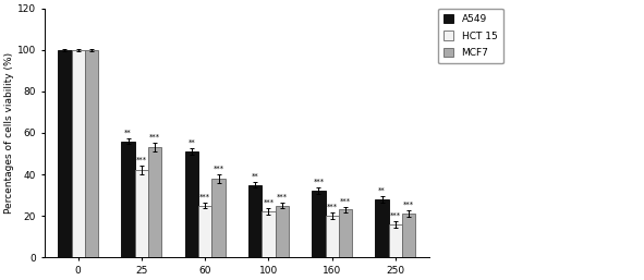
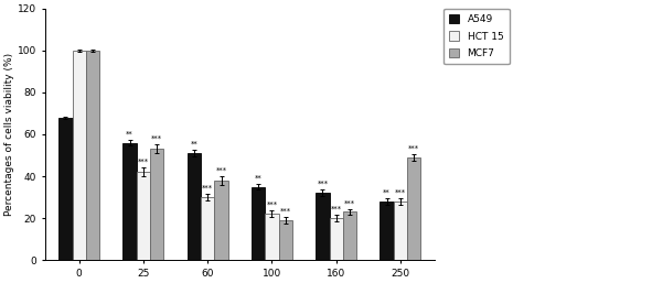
A549/0: 100 -> 68
HCT 15/60: 25 -> 30
MCF7/100: 25 -> 19
HCT 15/250: 16 -> 28
MCF7/250: 21 -> 49
